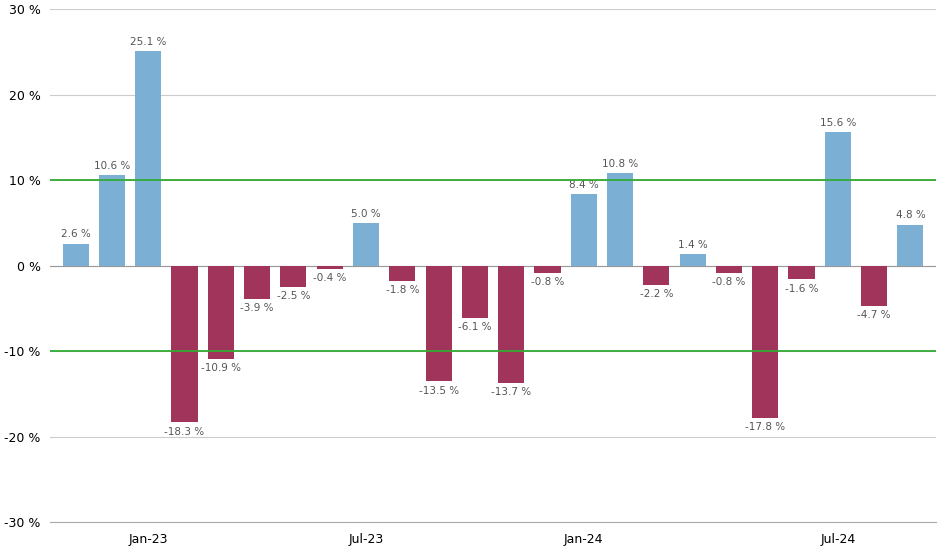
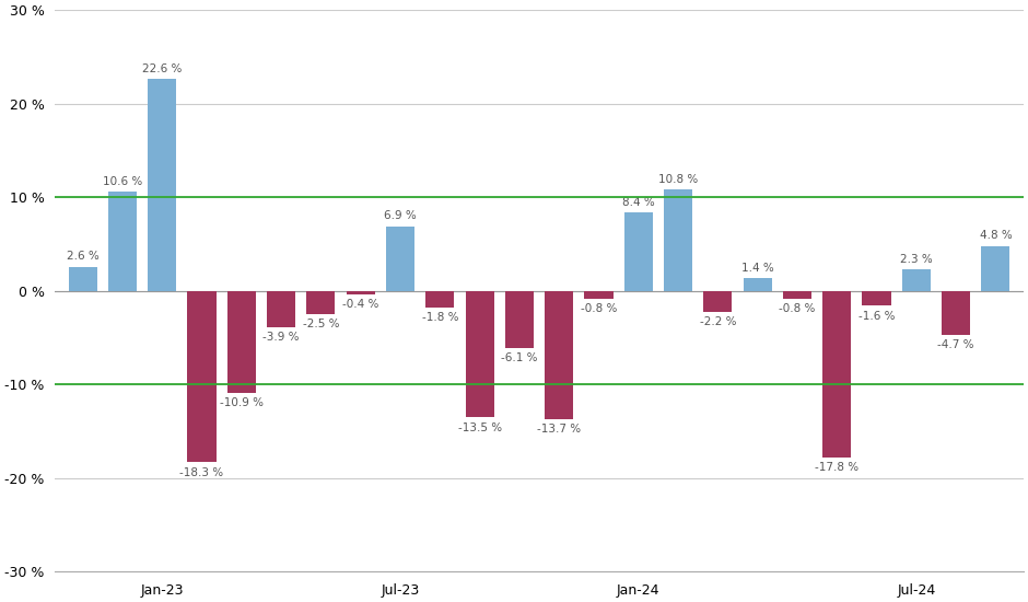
Jan-23: 25.1 -> 22.6
Jul-23: 5.0 -> 6.9
Jul-24: 15.6 -> 2.3
